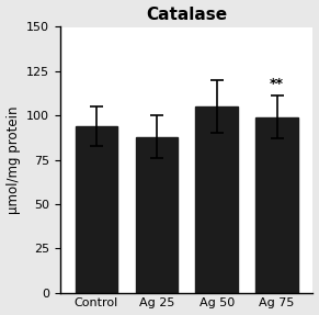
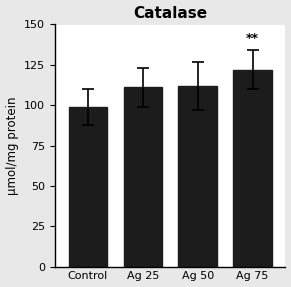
Control: 94 -> 99
Ag 25: 88 -> 111
Ag 50: 105 -> 112
Ag 75: 99 -> 122
